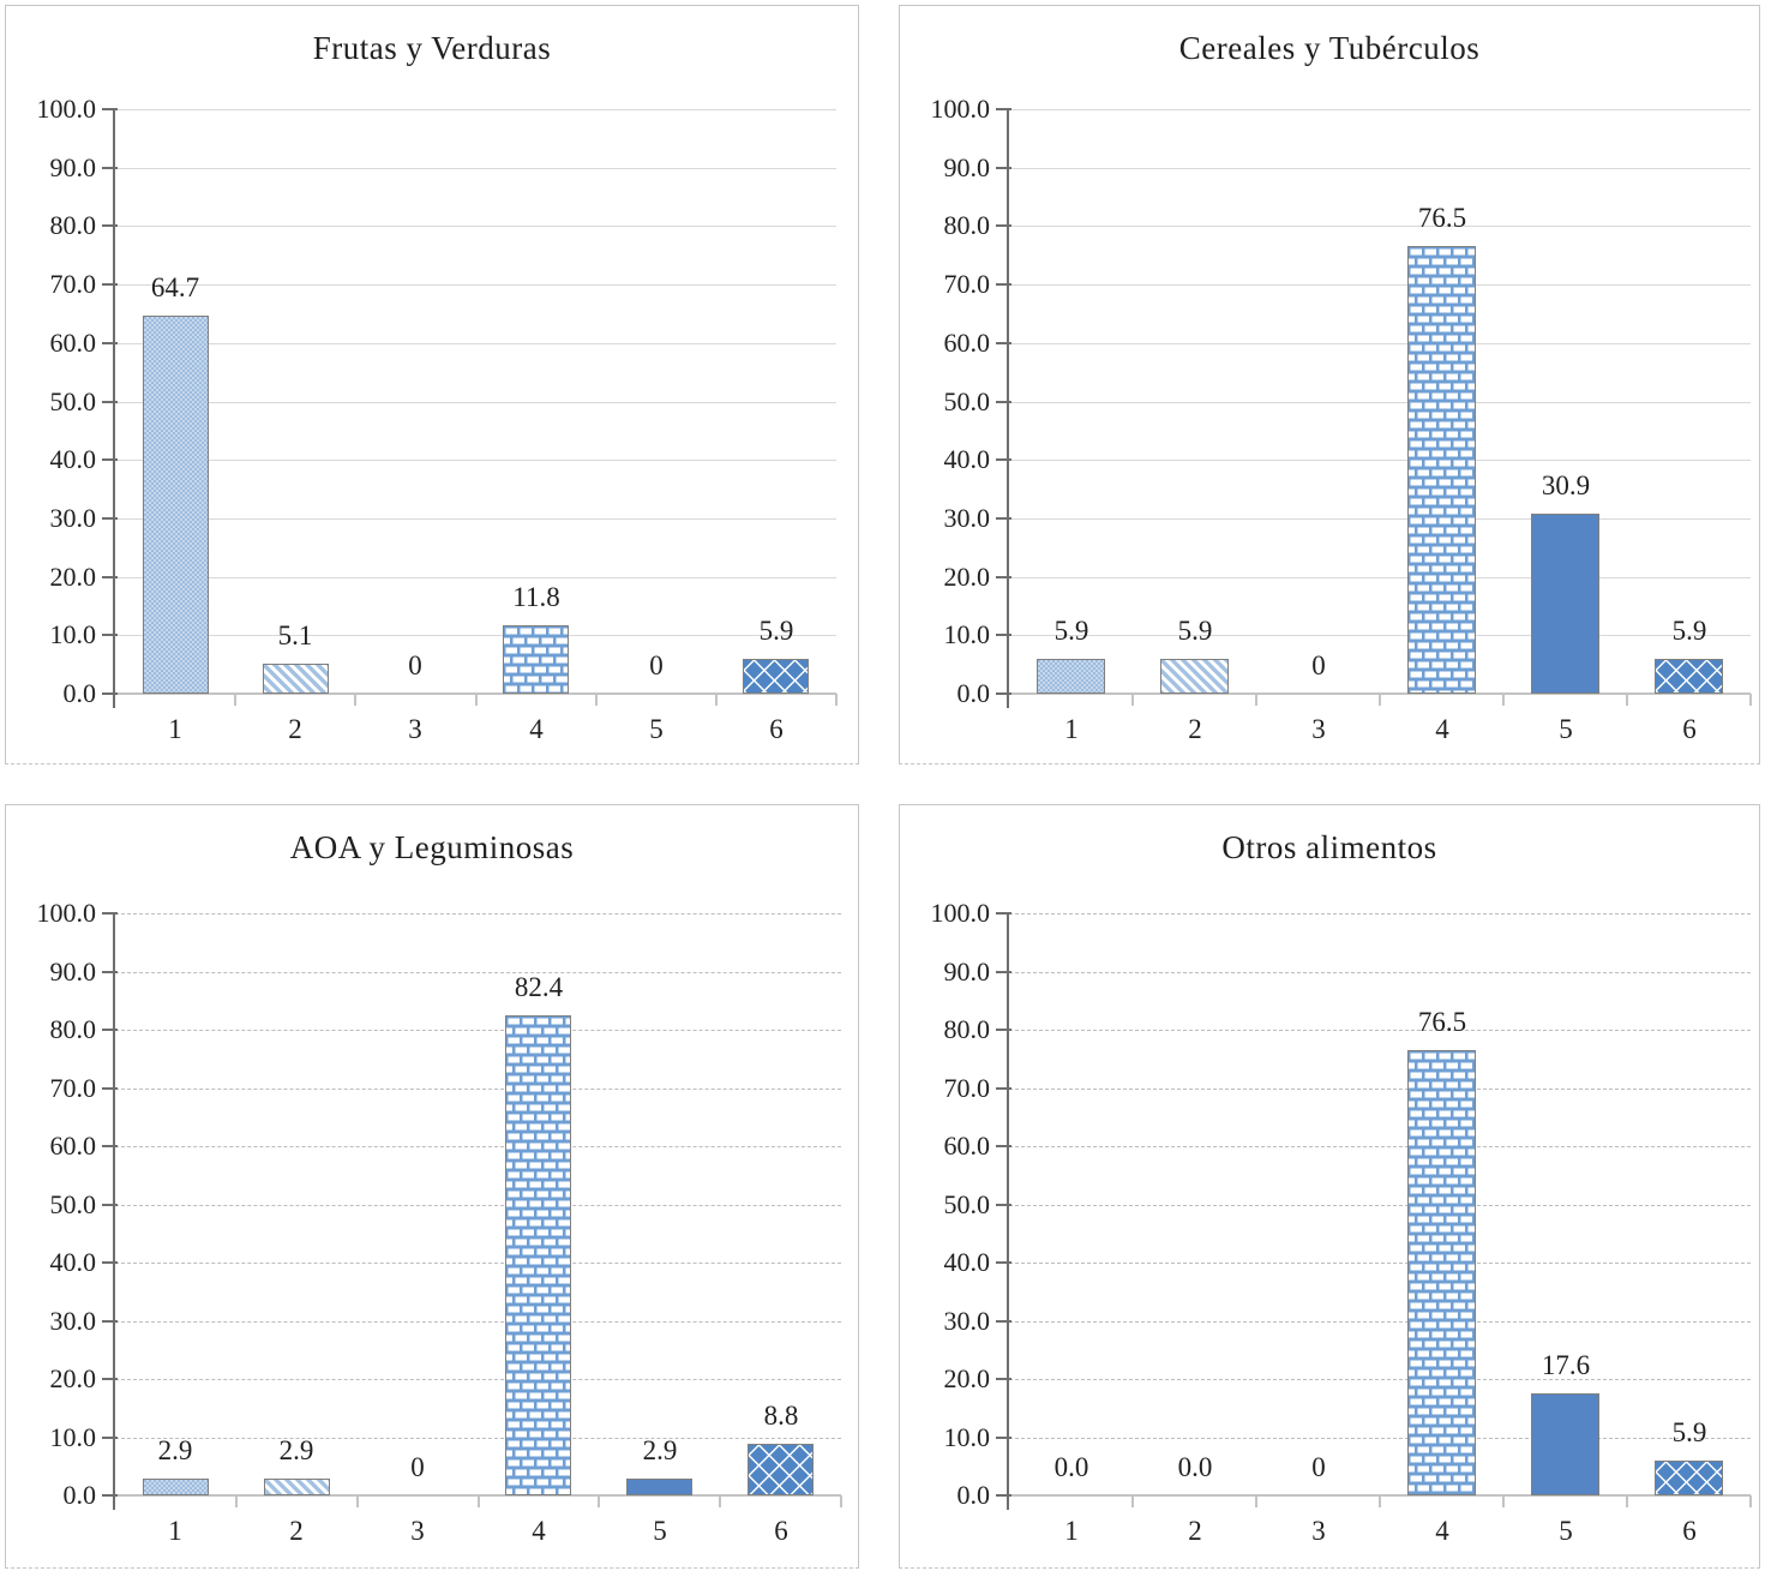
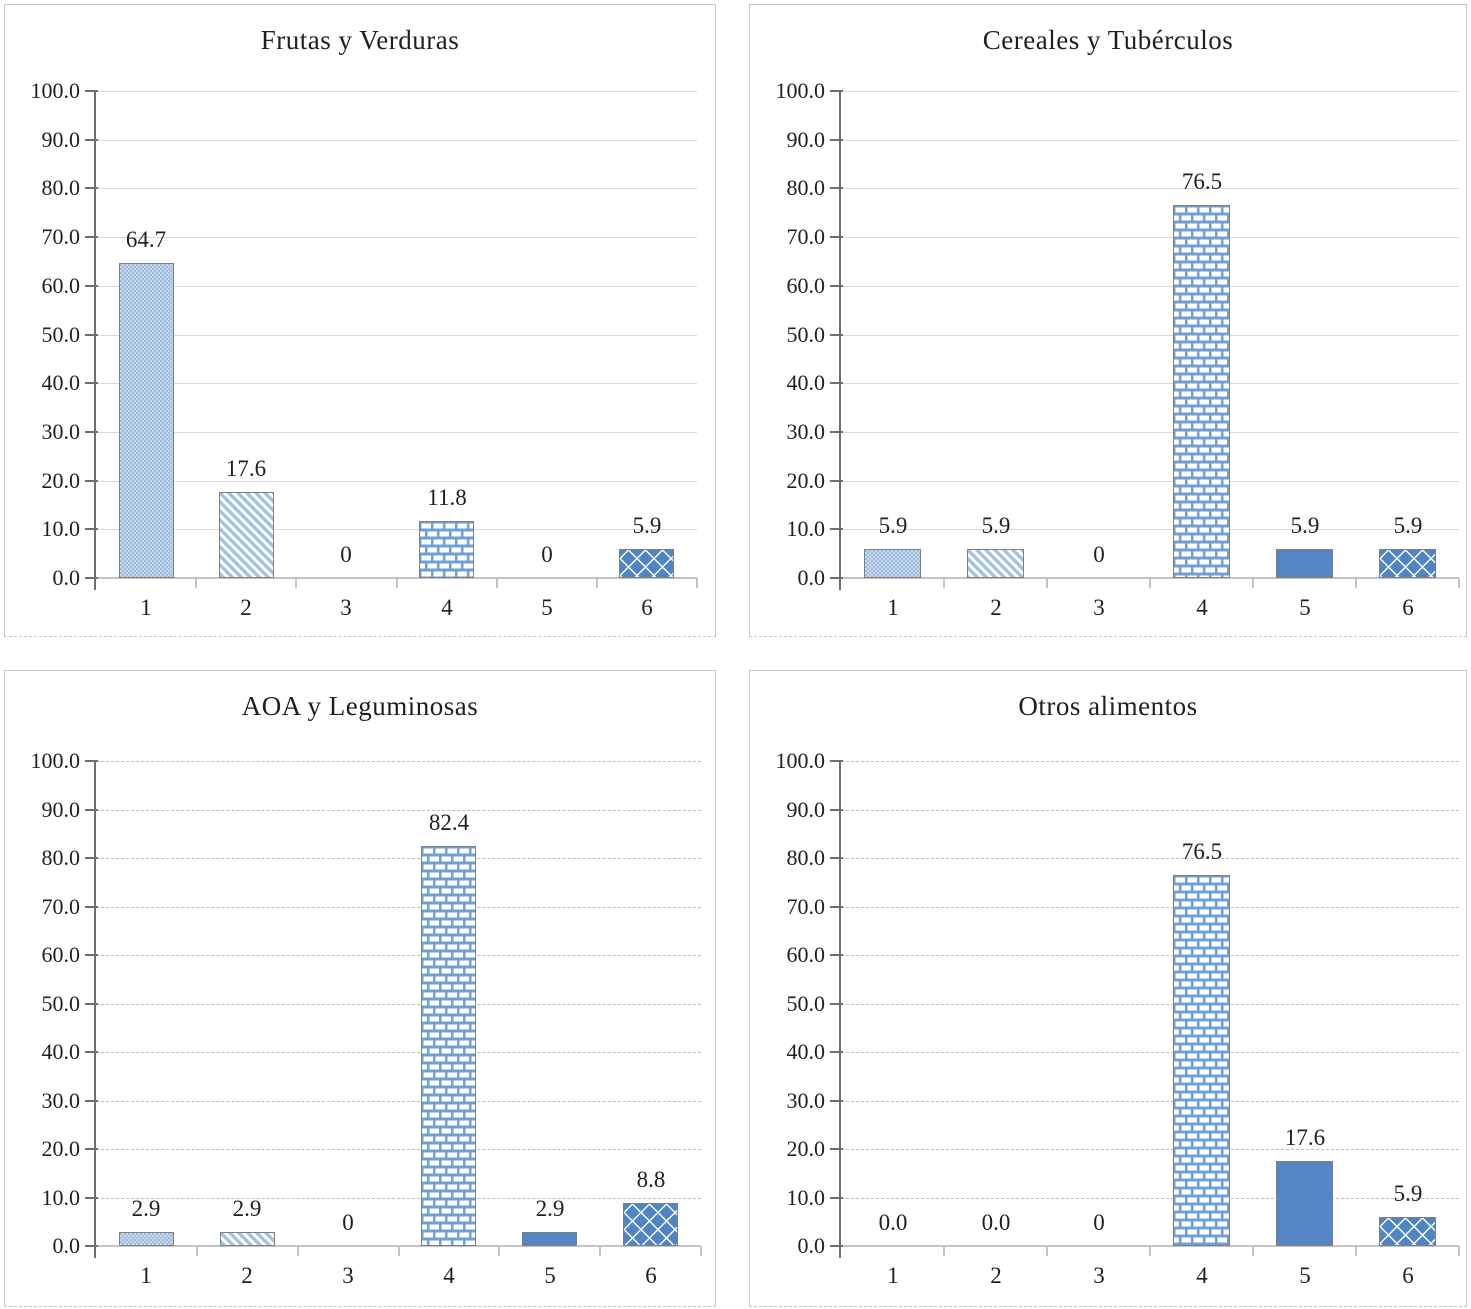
Frutas y Verduras/2: 5.1 -> 17.6
Cereales y Tubérculos/5: 30.9 -> 5.9
